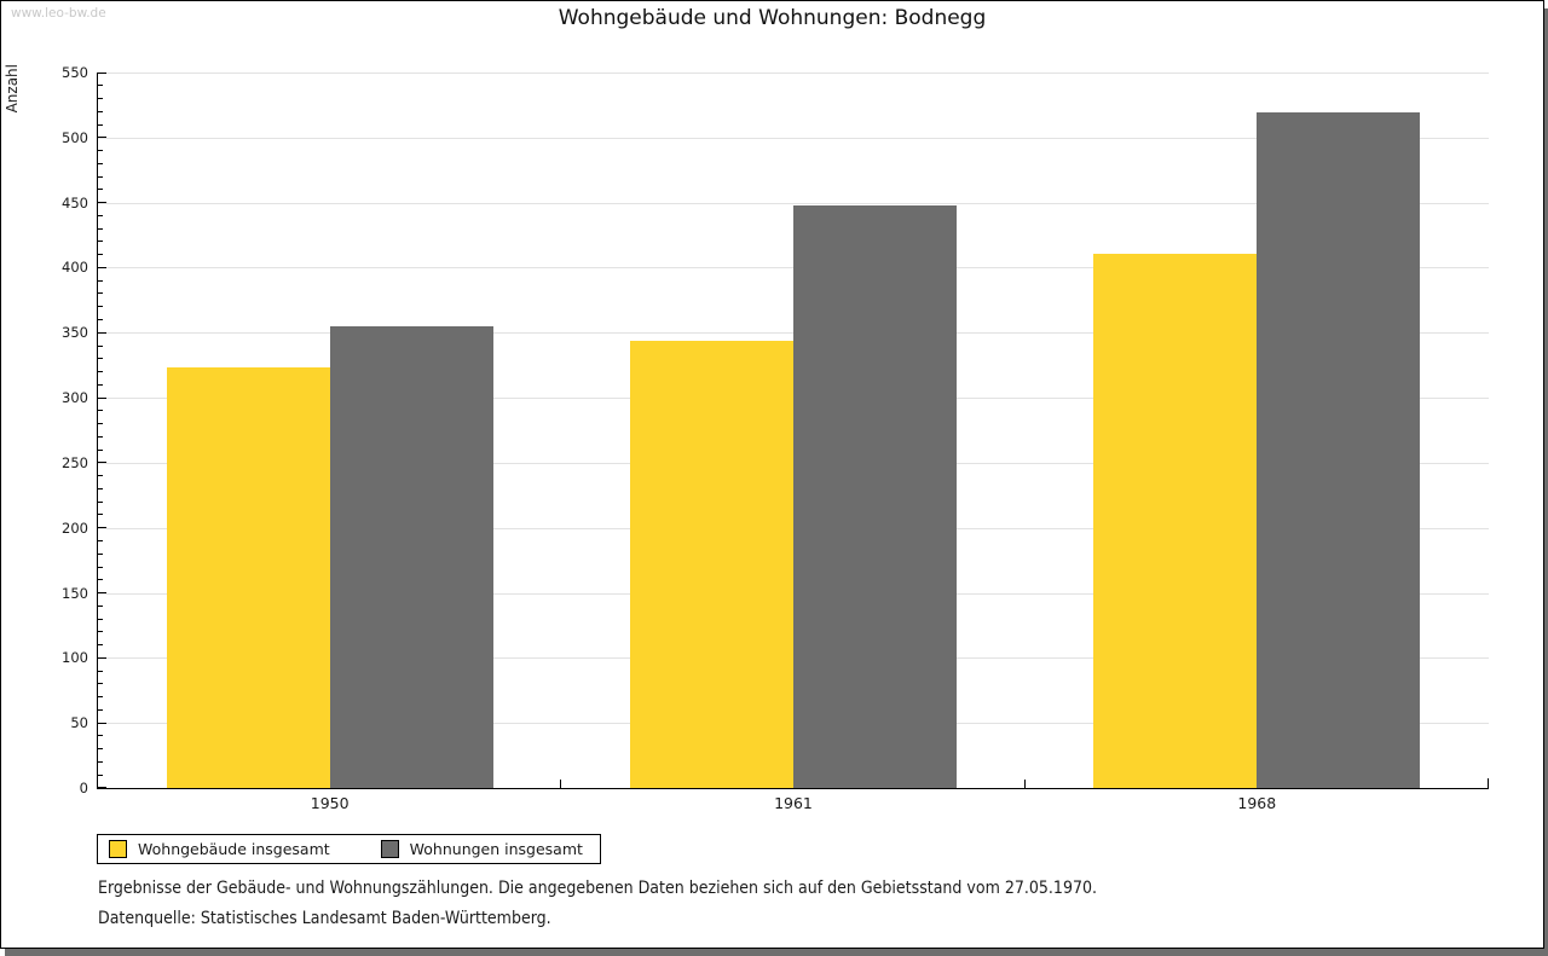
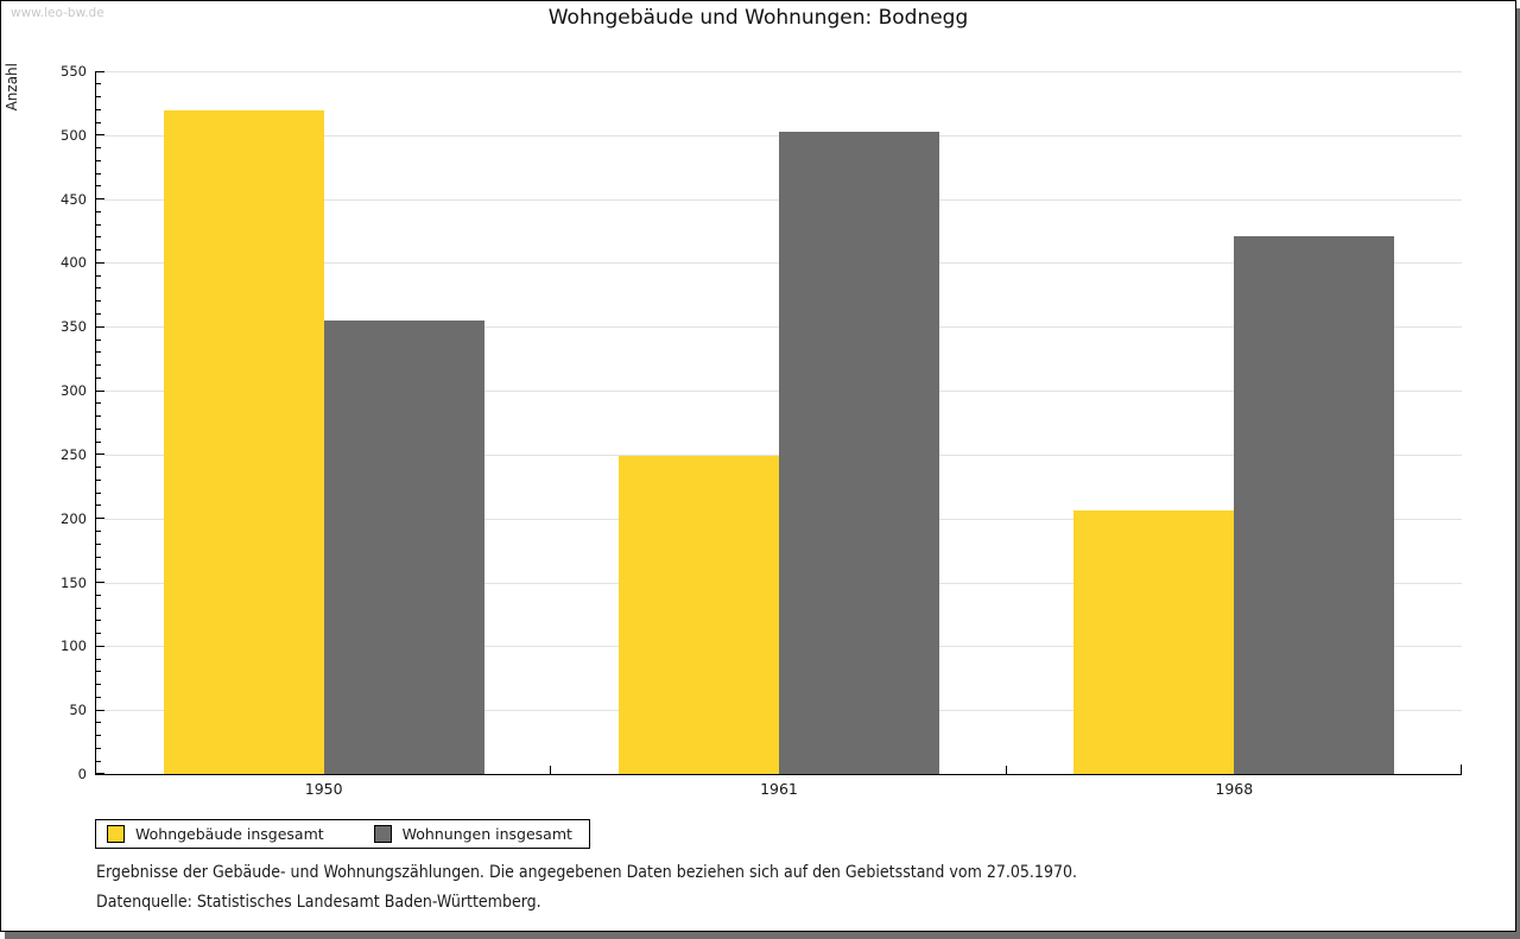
Wohngebäude insgesamt/1950: 323 -> 519
Wohngebäude insgesamt/1961: 344 -> 249
Wohnungen insgesamt/1961: 448 -> 503
Wohngebäude insgesamt/1968: 411 -> 206
Wohnungen insgesamt/1968: 519 -> 421
